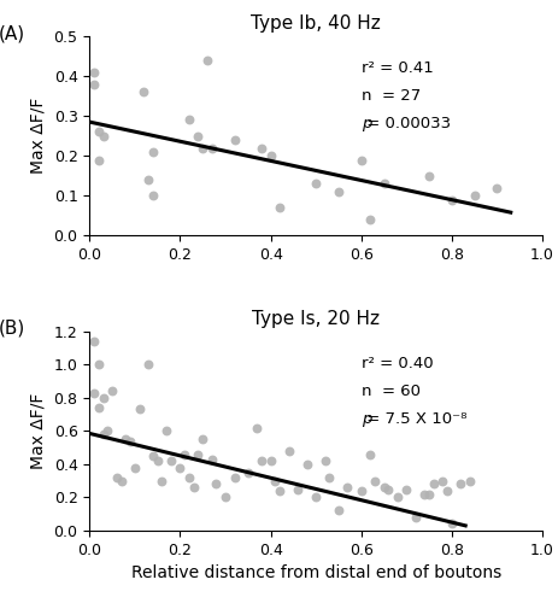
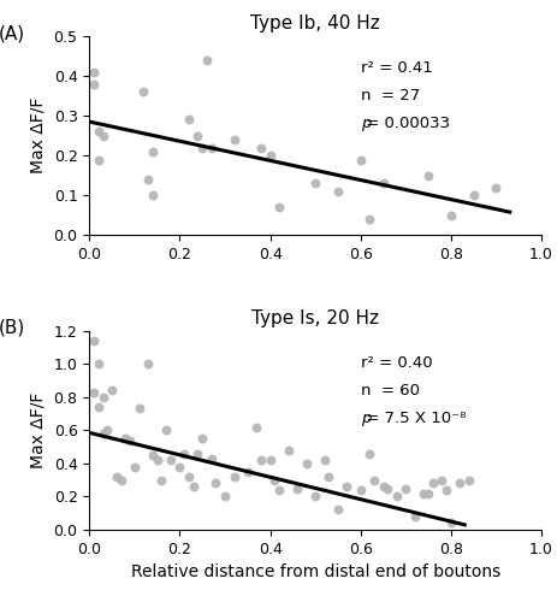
Type Ib, 40 Hz/0.8: 0.09 -> 0.05
